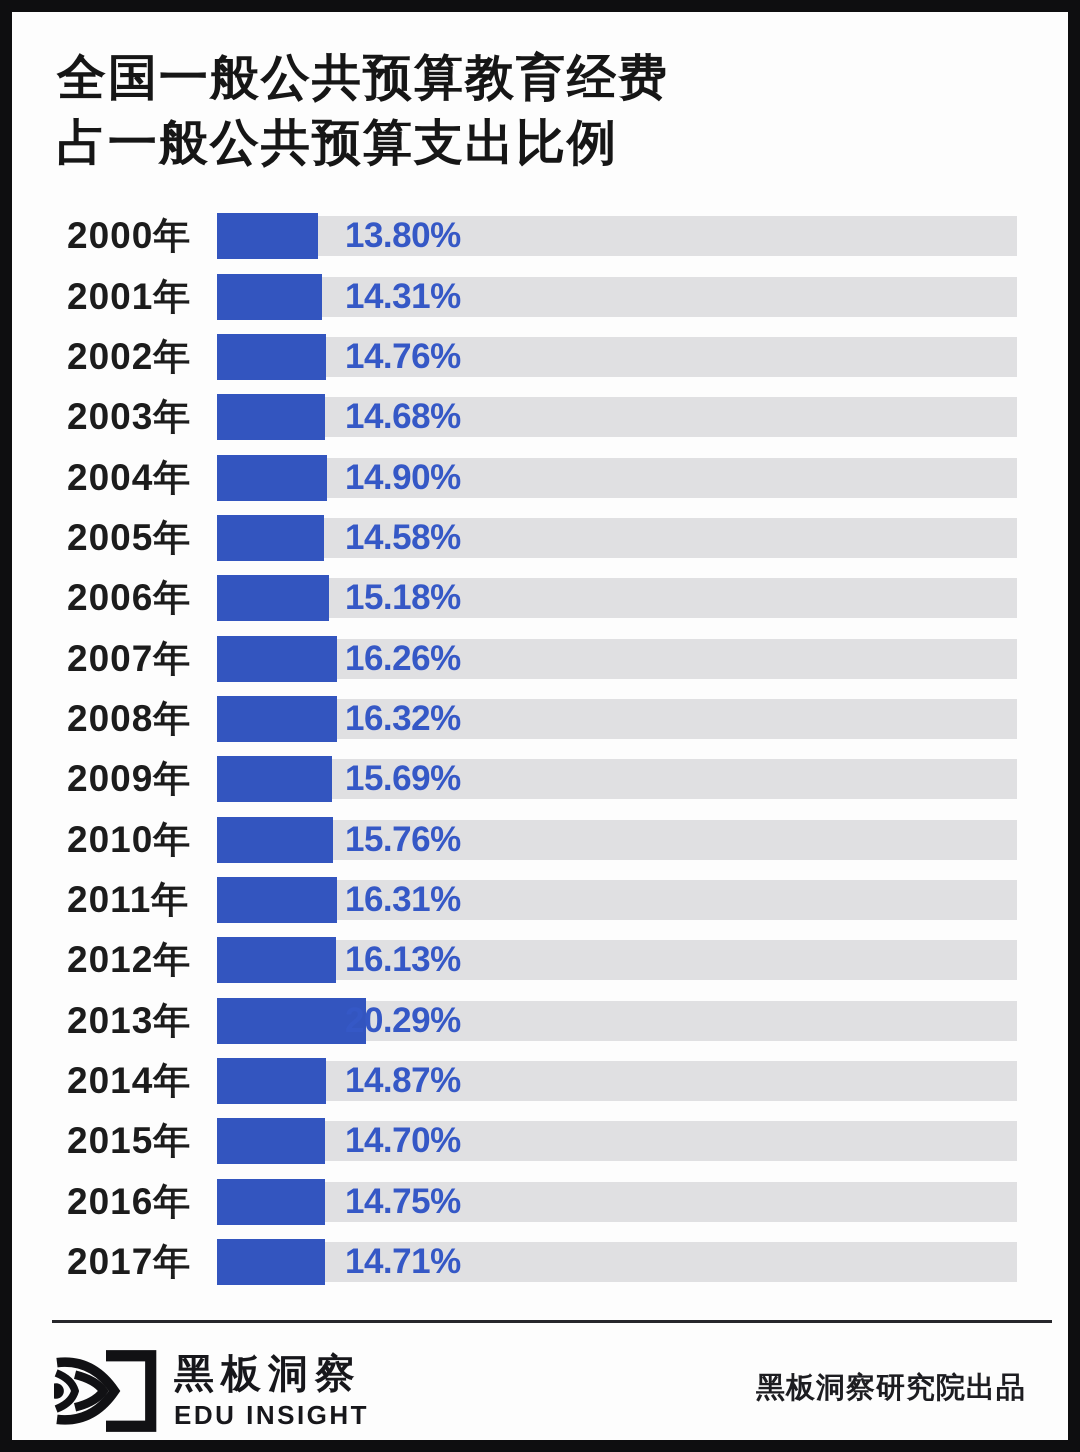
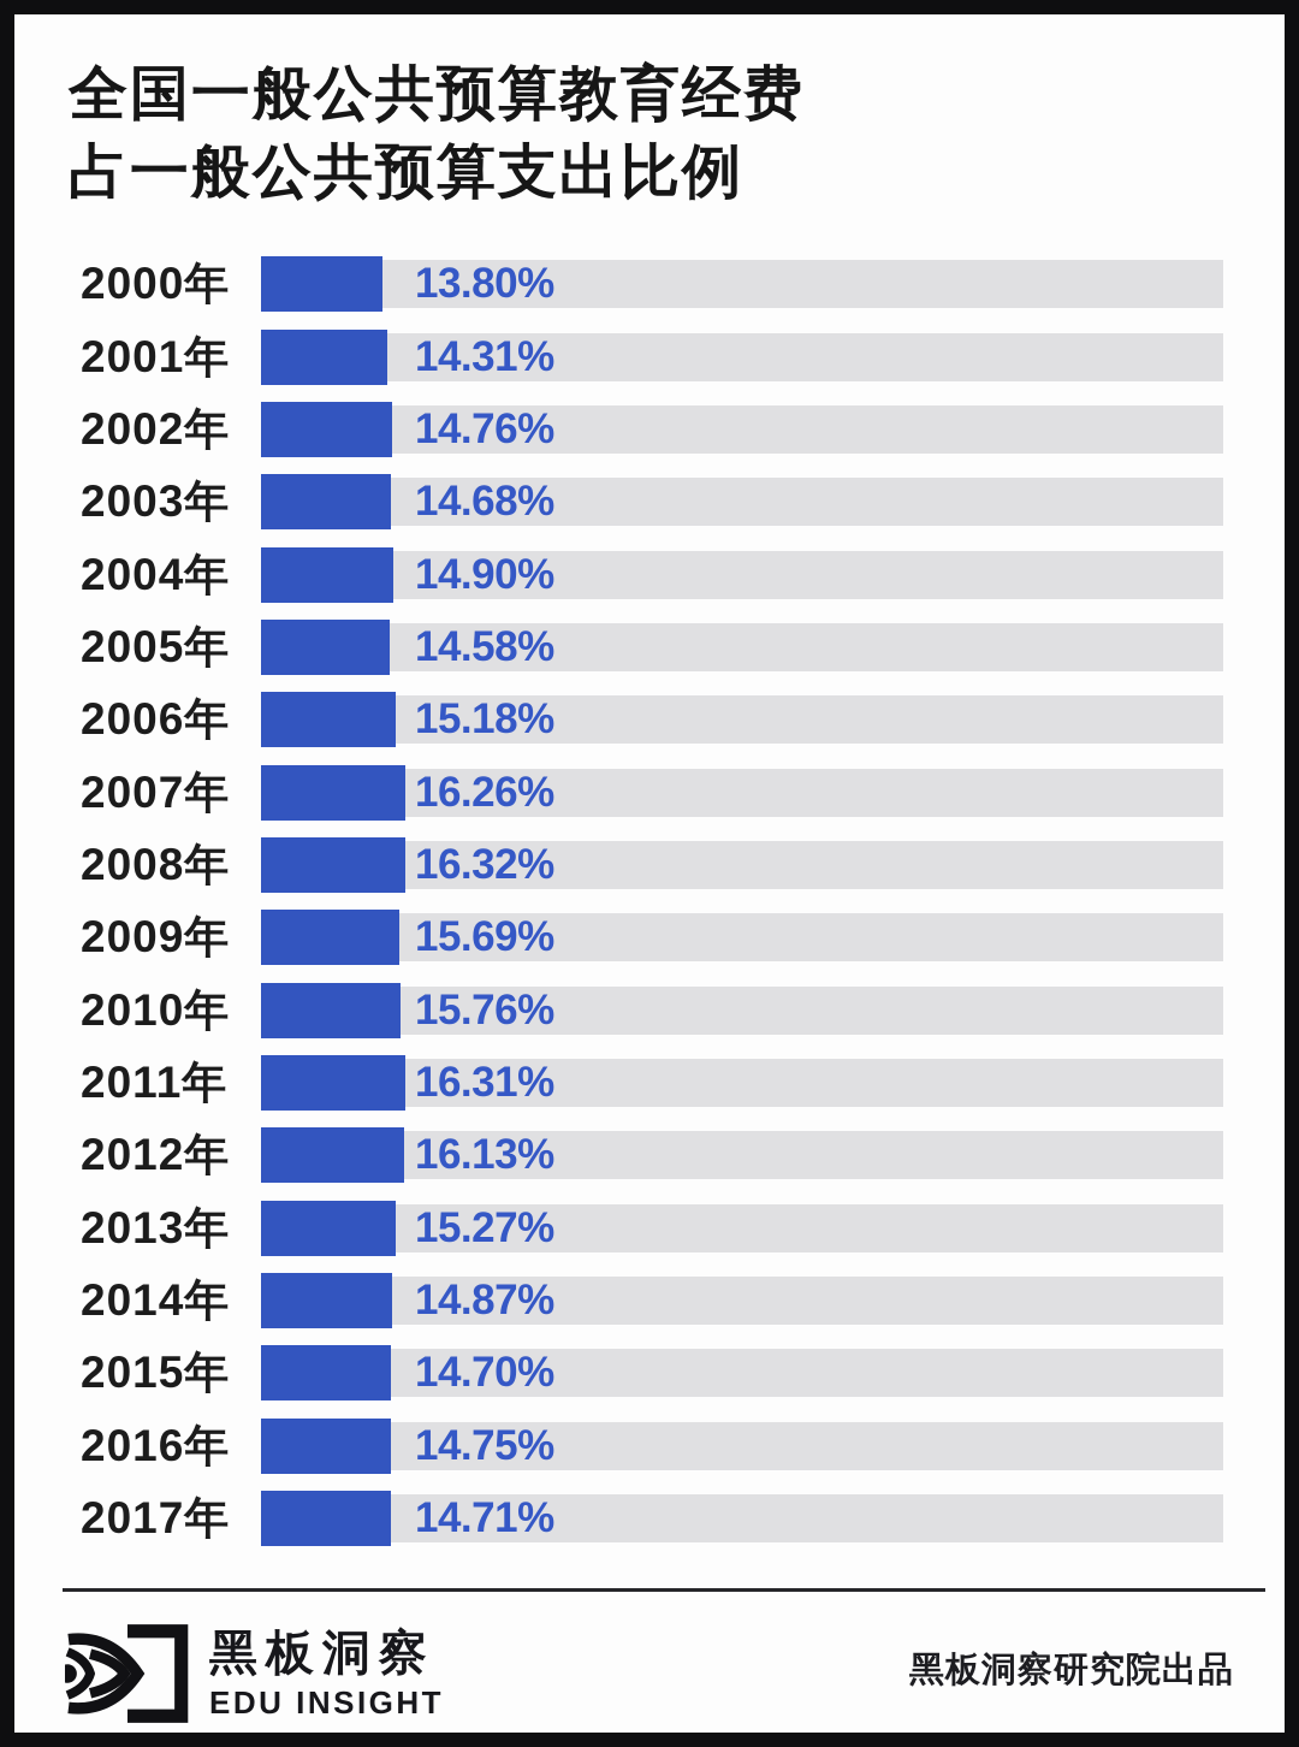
2013年: 20.29% -> 15.27%
